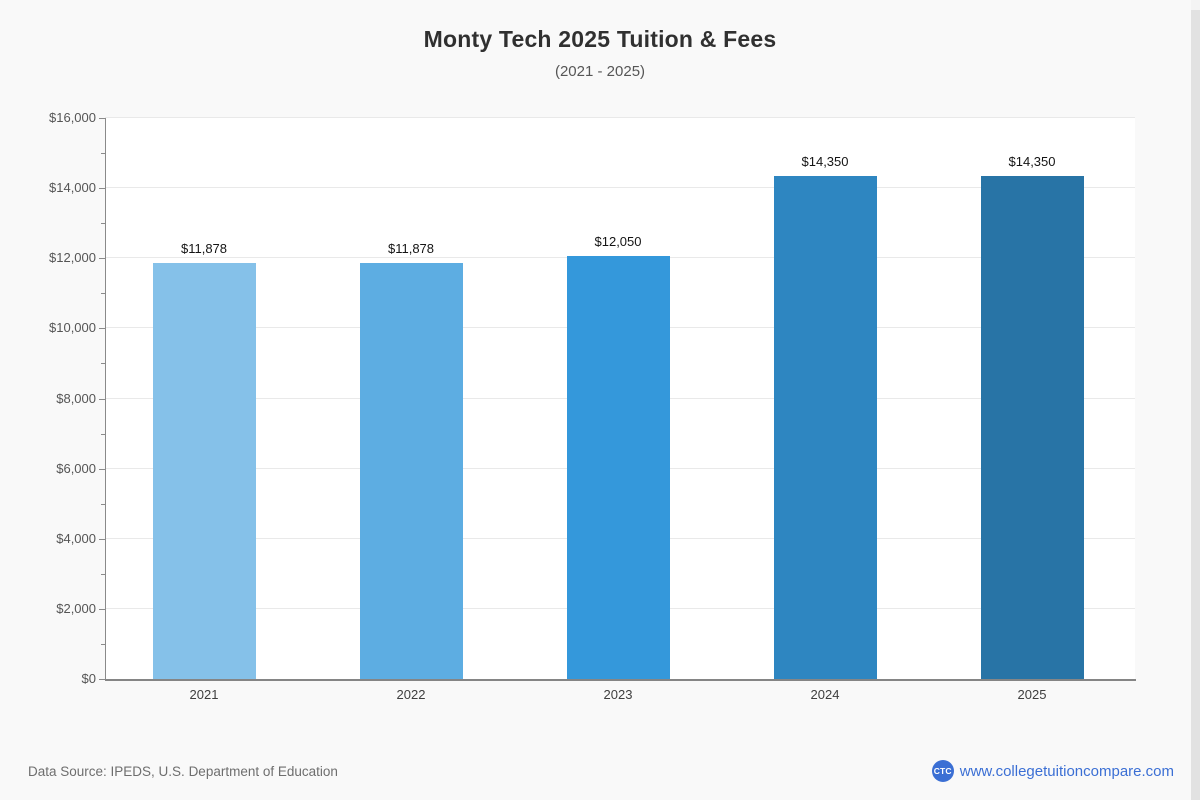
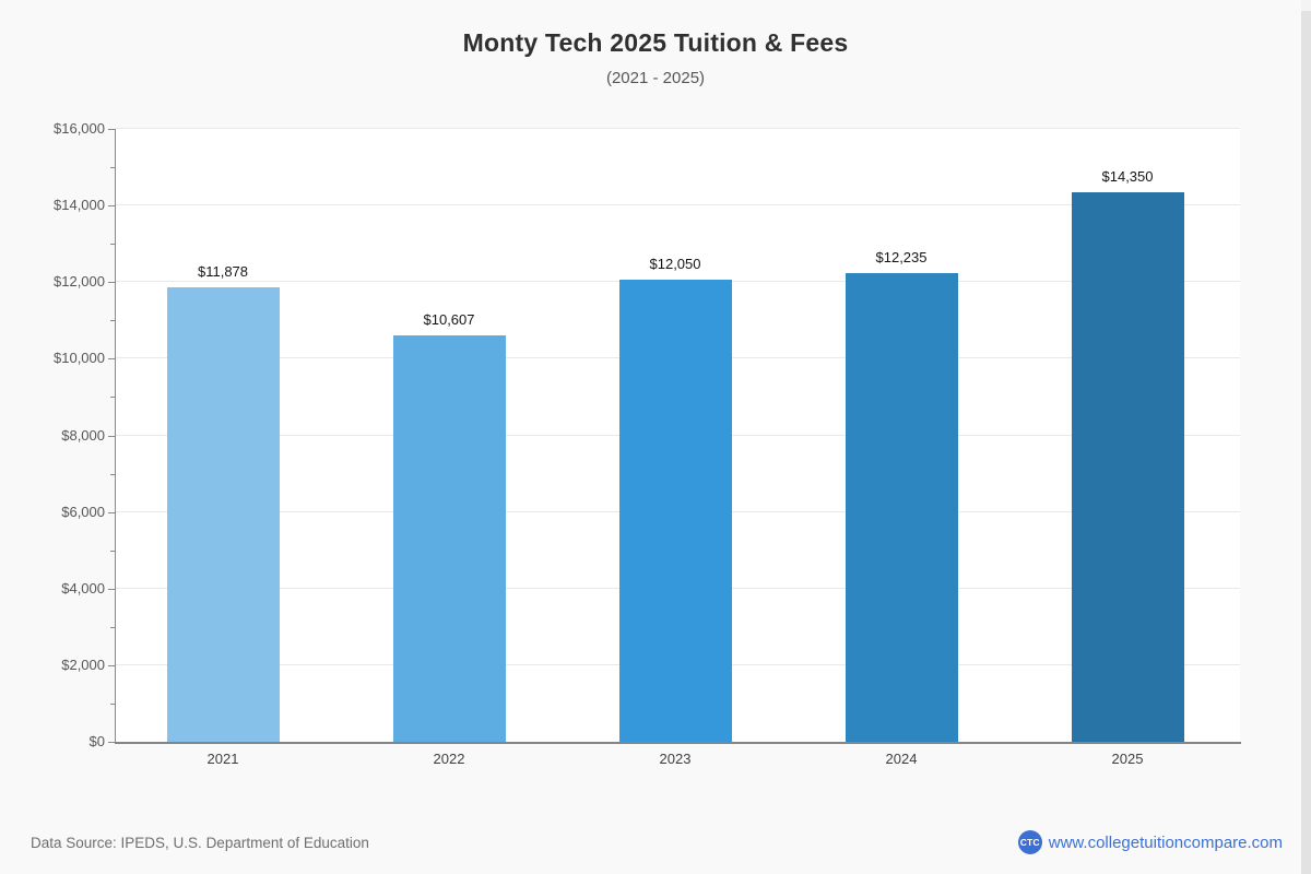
2022: $11,878 -> $10,607
2024: $14,350 -> $12,235
